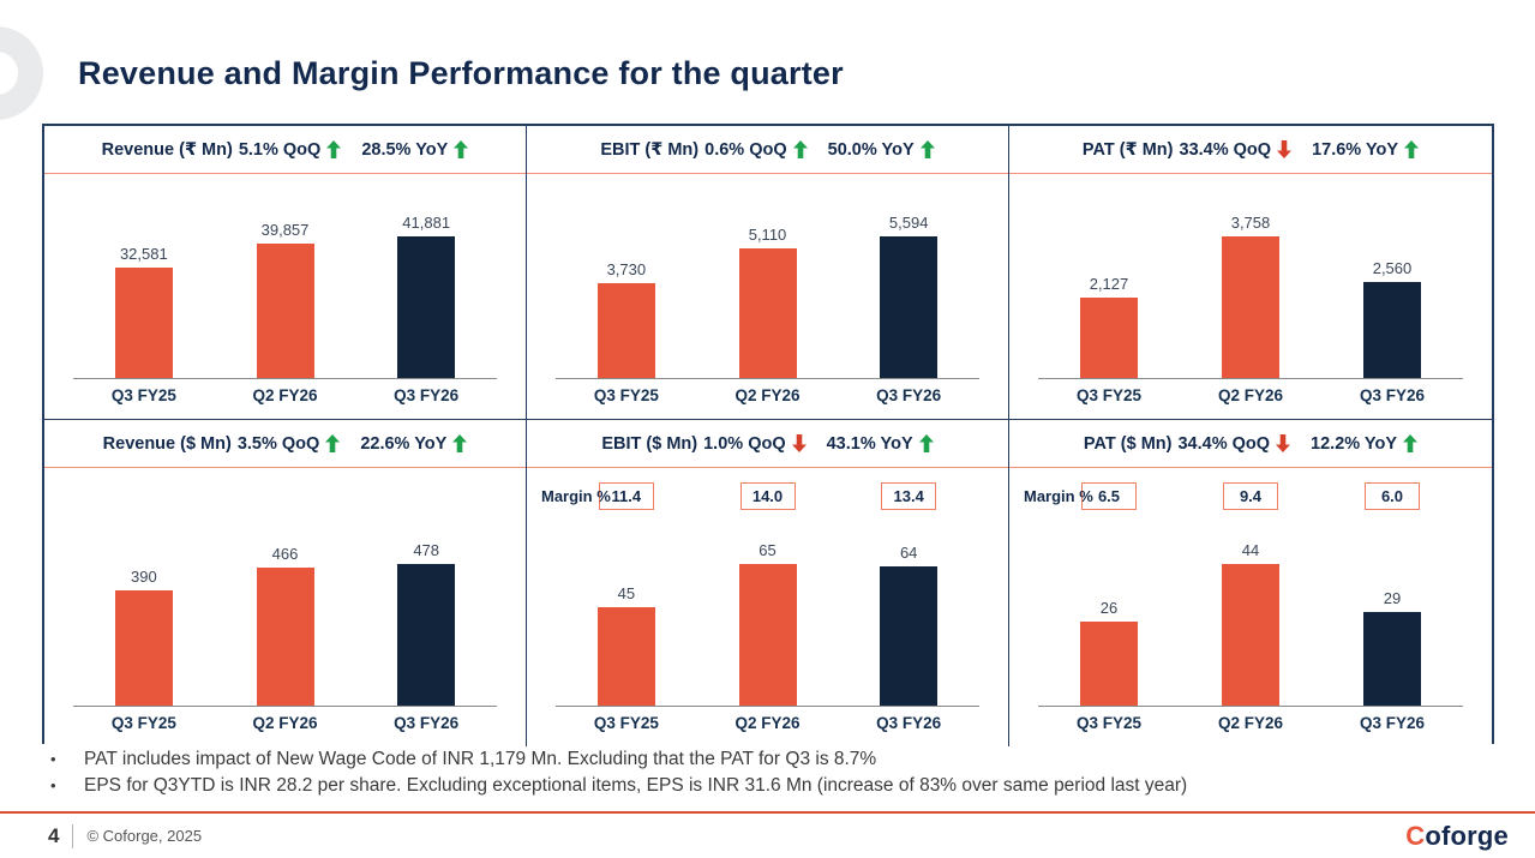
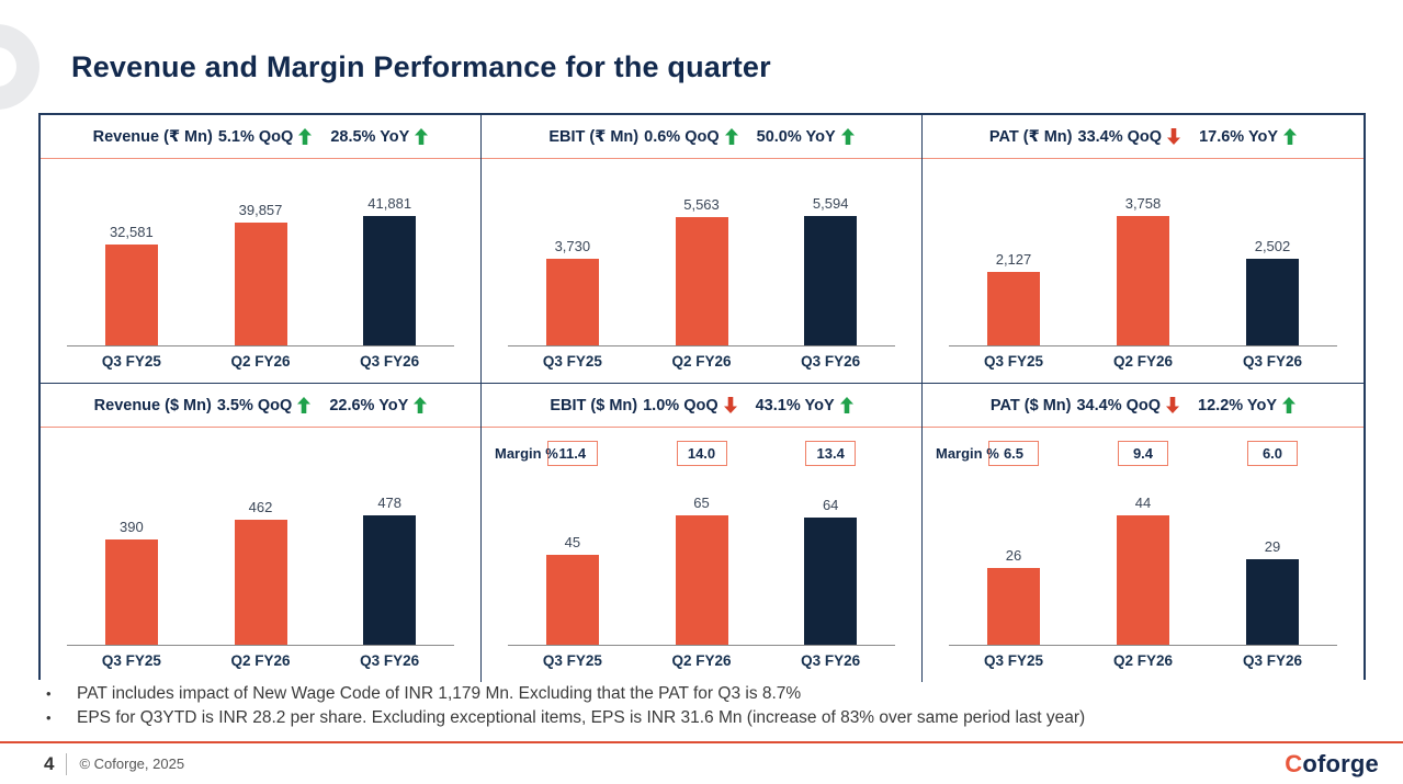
EBIT (₹ Mn)/Q2 FY26: 5,110 -> 5,563
PAT (₹ Mn)/Q3 FY26: 2,560 -> 2,502
Revenue ($ Mn)/Q2 FY26: 466 -> 462
